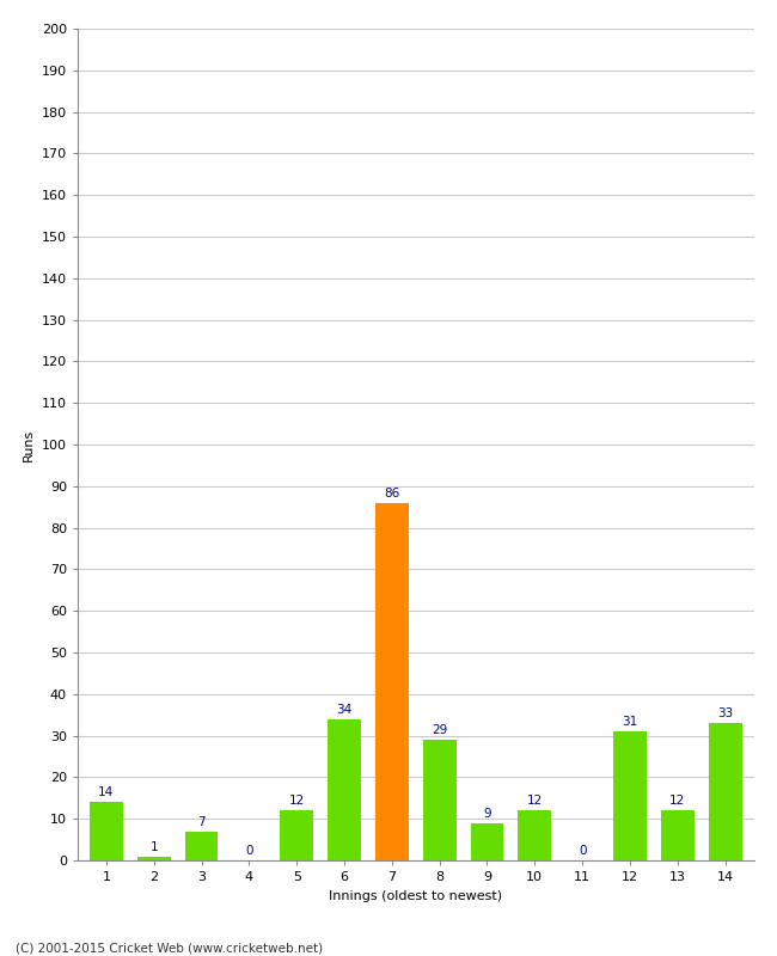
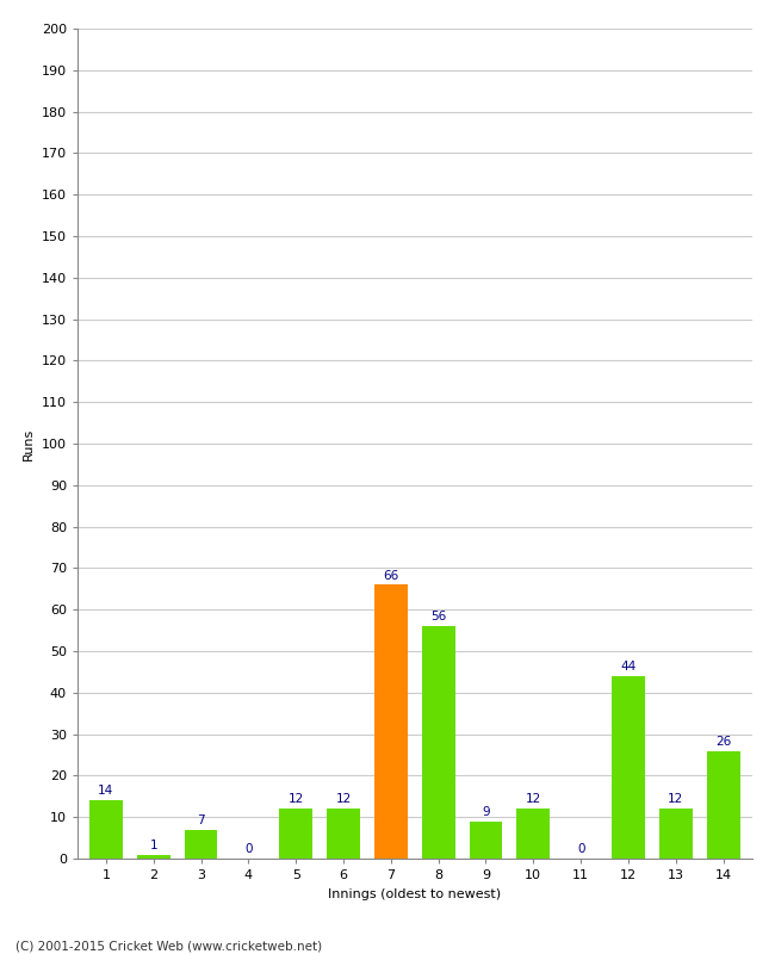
6: 34 -> 12
7: 86 -> 66
8: 29 -> 56
12: 31 -> 44
14: 33 -> 26
